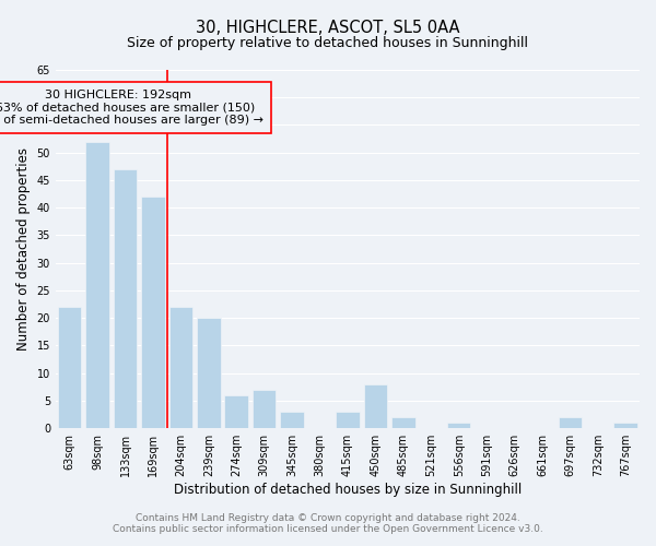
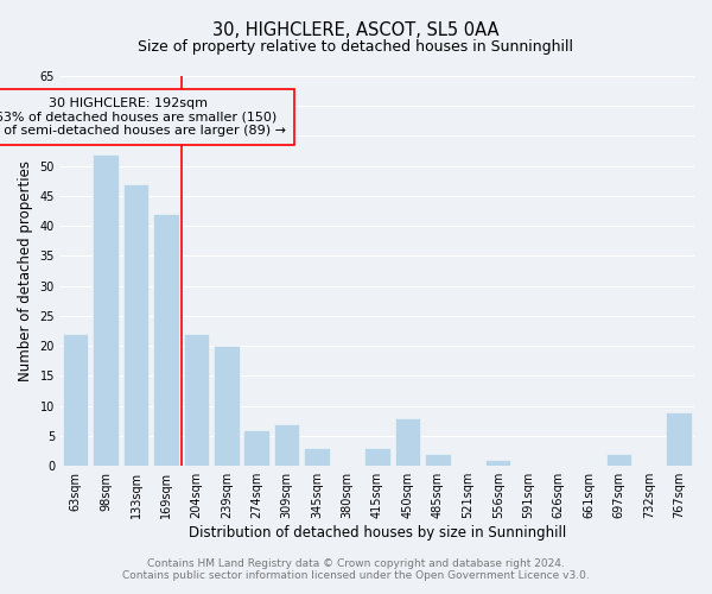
767sqm: 1 -> 9
